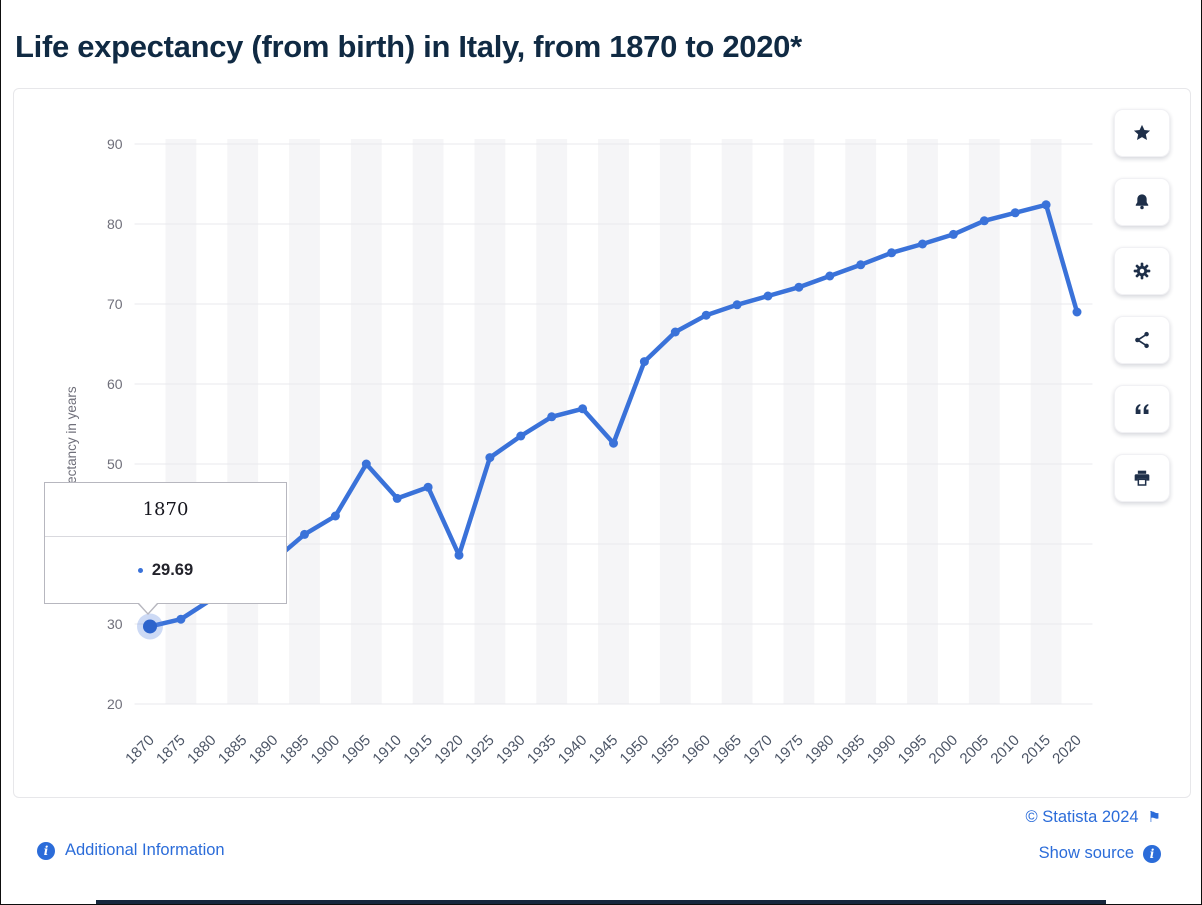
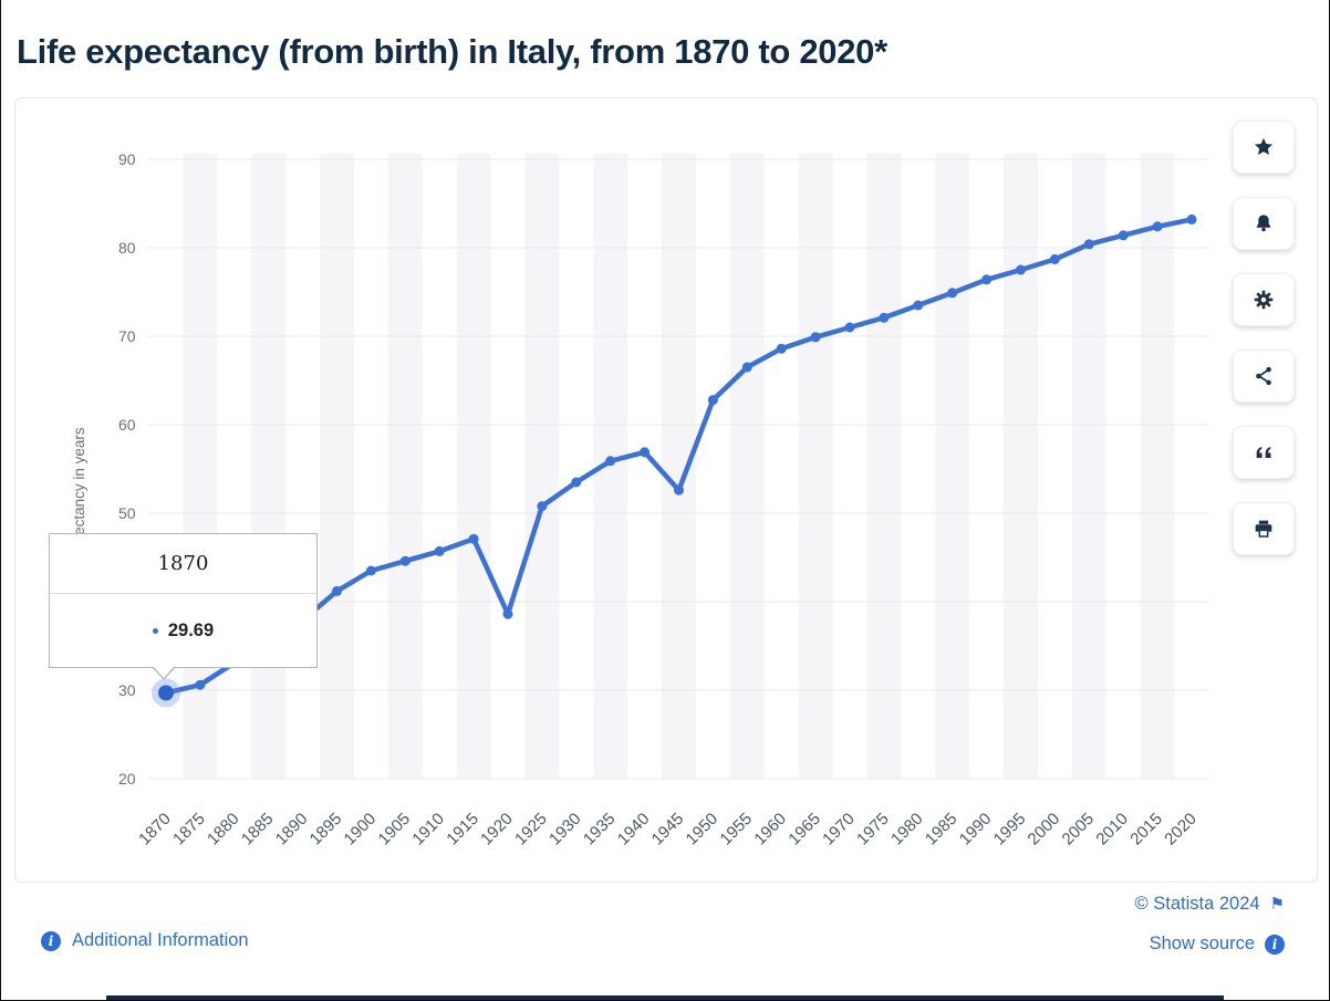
1905: 50 -> 45
2020: 69 -> 83
